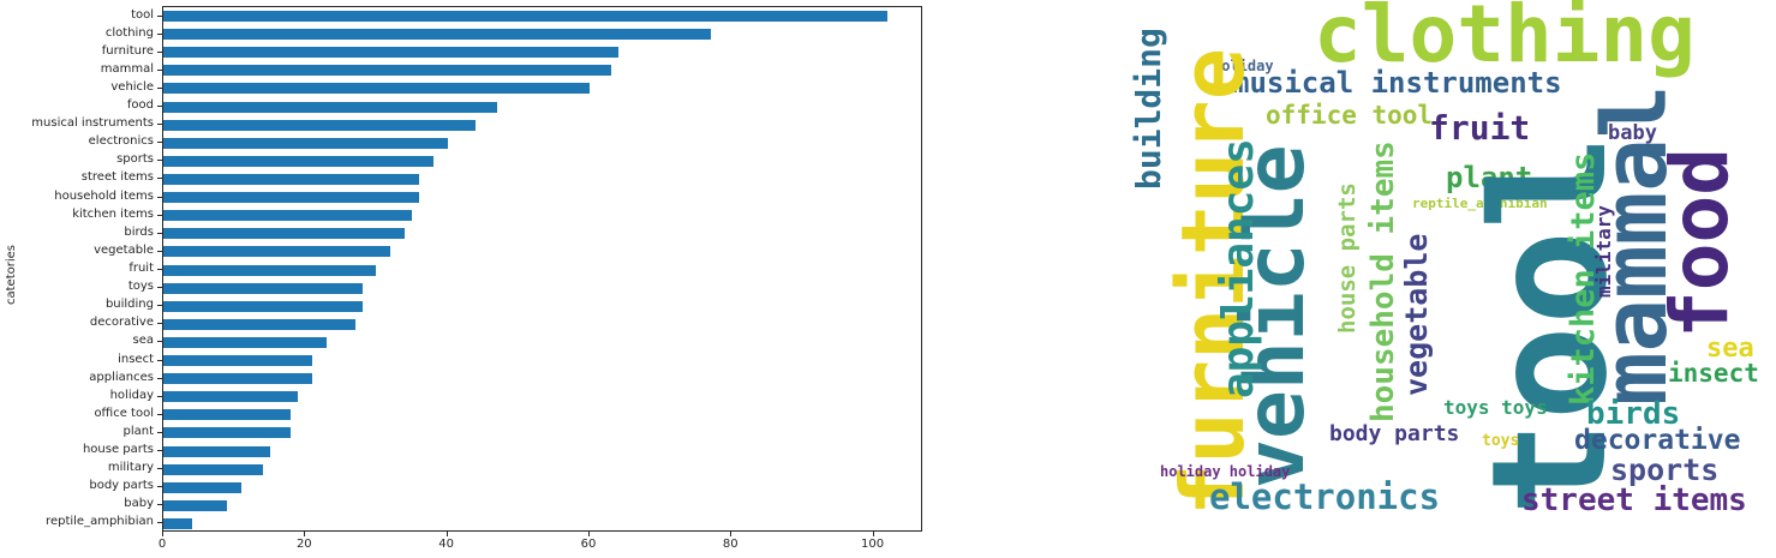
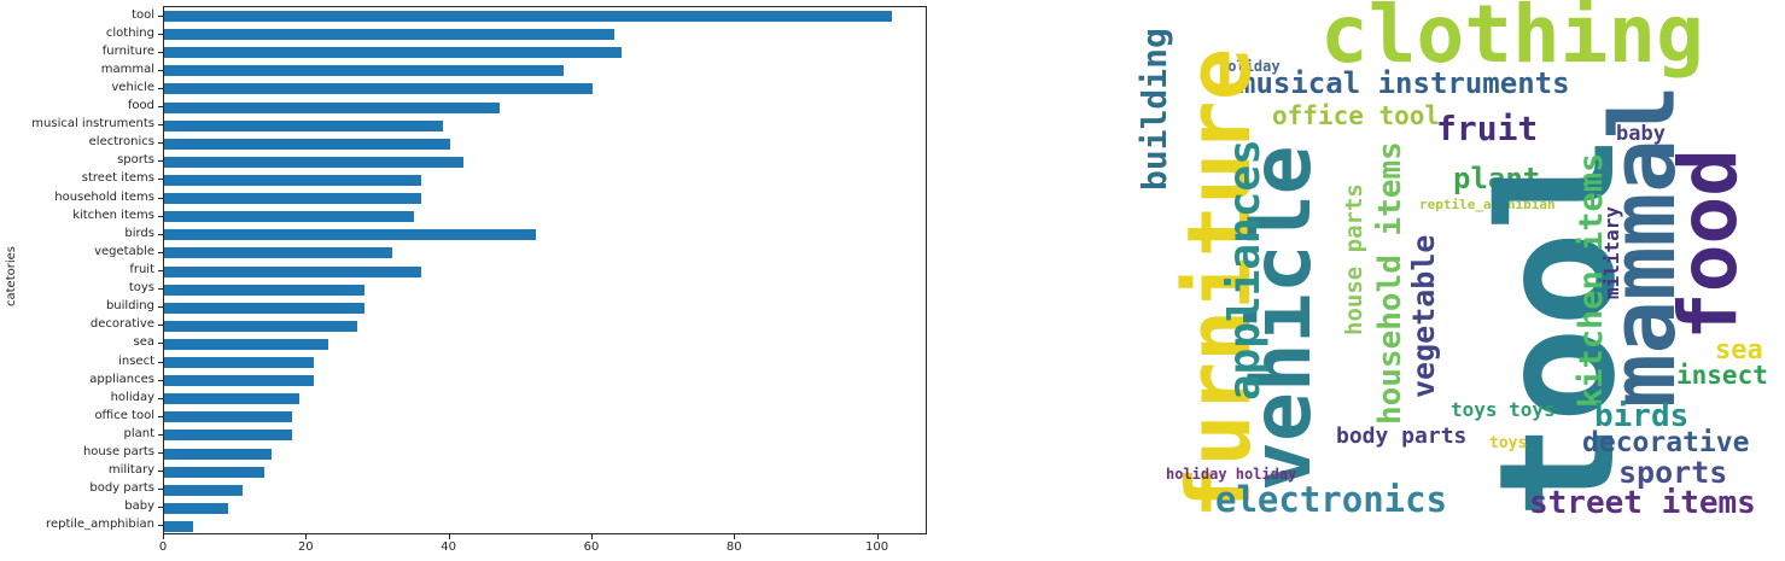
clothing: 77 -> 63
mammal: 63 -> 56
musical instruments: 44 -> 39
sports: 38 -> 42
birds: 34 -> 52
fruit: 30 -> 36
